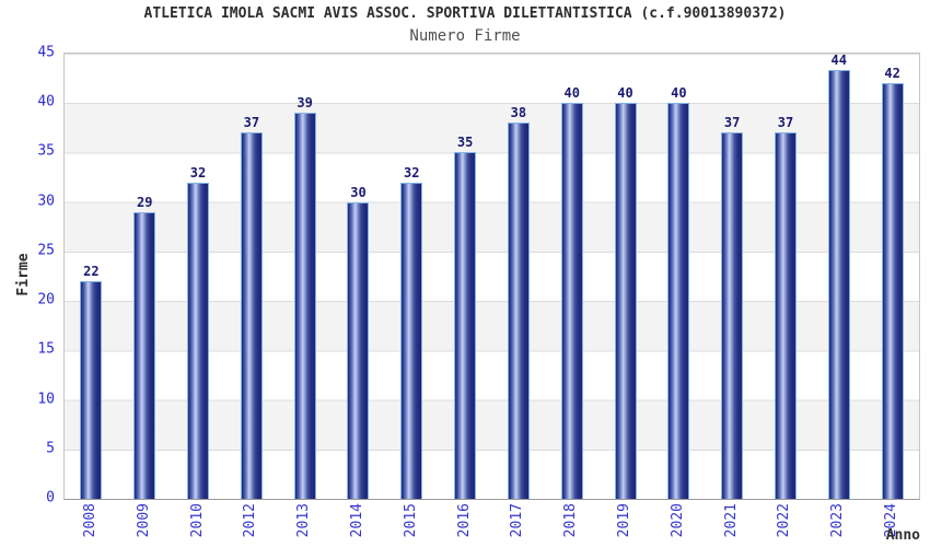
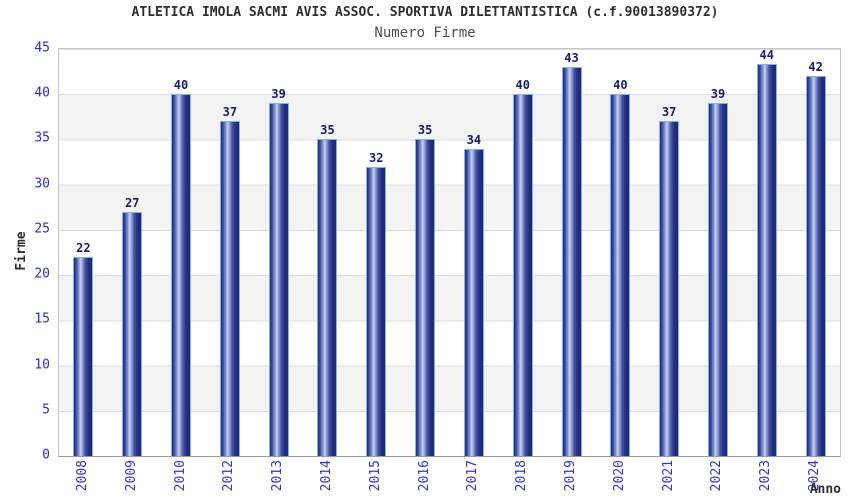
2009: 29 -> 27
2010: 32 -> 40
2014: 30 -> 35
2017: 38 -> 34
2019: 40 -> 43
2022: 37 -> 39
